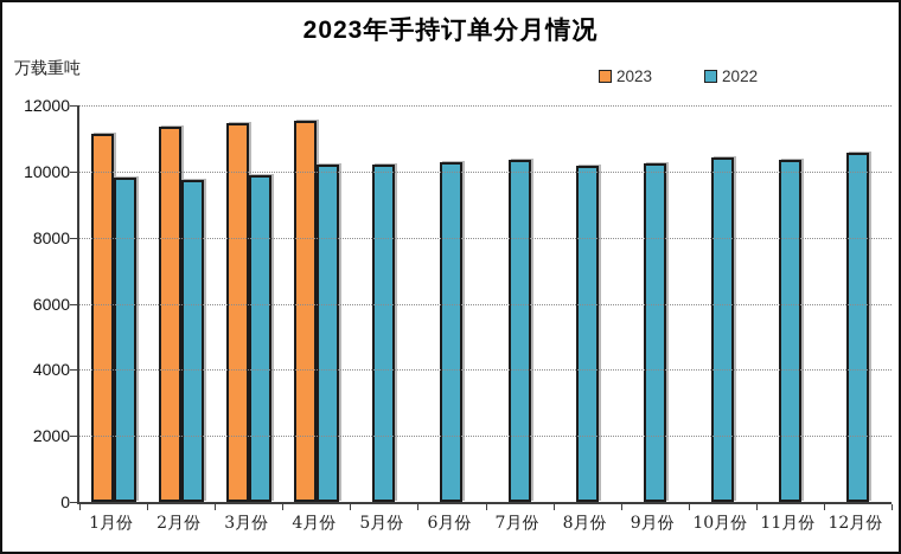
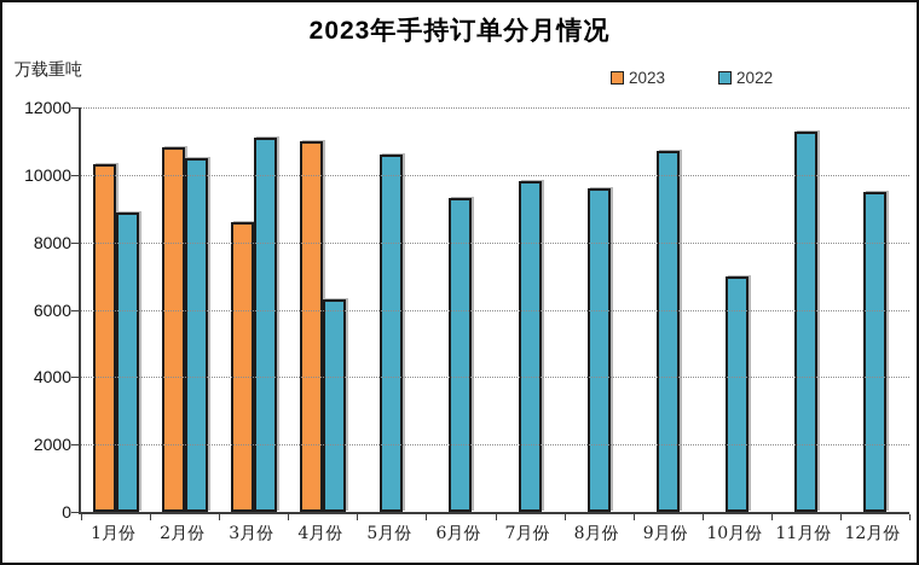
2023/1月份: 11200 -> 10300
2022/1月份: 9800 -> 8900
2023/2月份: 11400 -> 10800
2022/2月份: 9800 -> 10500
2023/3月份: 11400 -> 8600
2022/3月份: 9900 -> 11100
2023/4月份: 11500 -> 11000
2022/4月份: 10200 -> 6300
2022/5月份: 10200 -> 10600
2022/6月份: 10300 -> 9300
2022/7月份: 10400 -> 9800
2022/8月份: 10200 -> 9600
2022/9月份: 10200 -> 10700
2022/10月份: 10400 -> 7000
2022/11月份: 10400 -> 11300
2022/12月份: 10600 -> 9500
